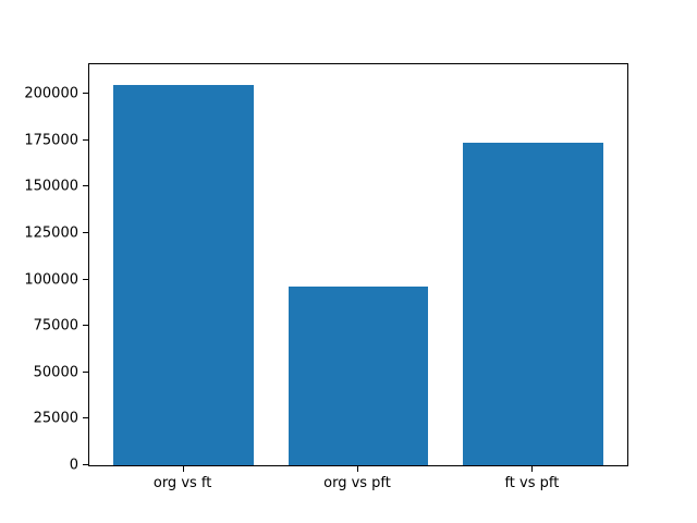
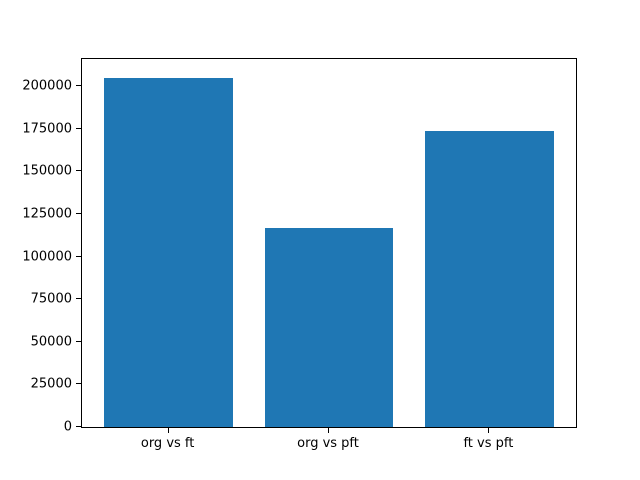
org vs pft: 96000 -> 117000
